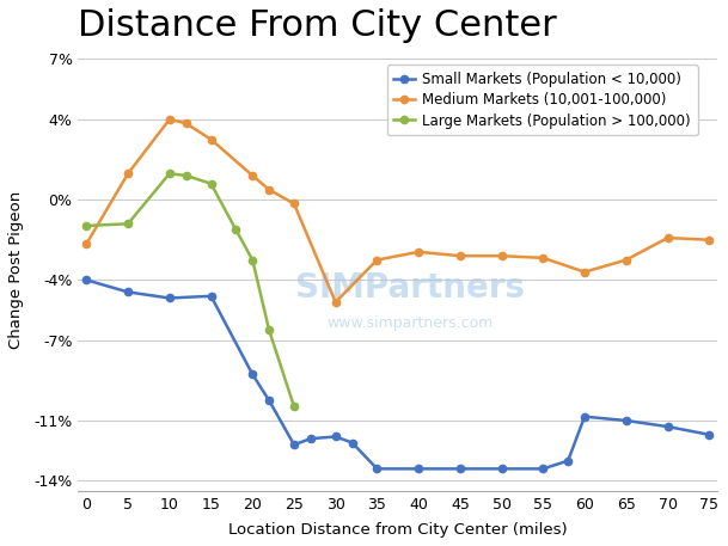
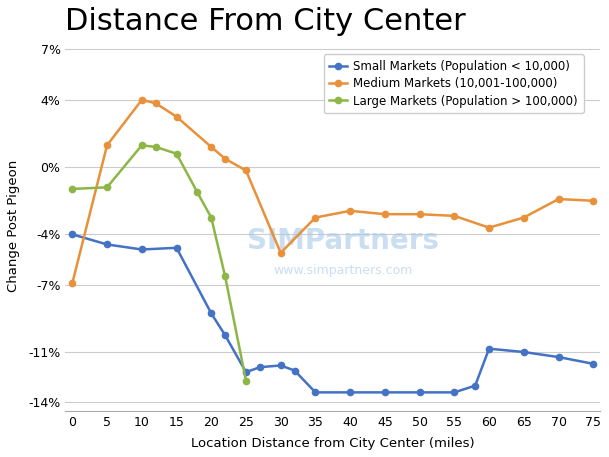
Medium Markets (10,001-100,000)/0: -2.2% -> -6.9%
Large Markets (Population > 100,000)/25: -10.3% -> -12.7%
